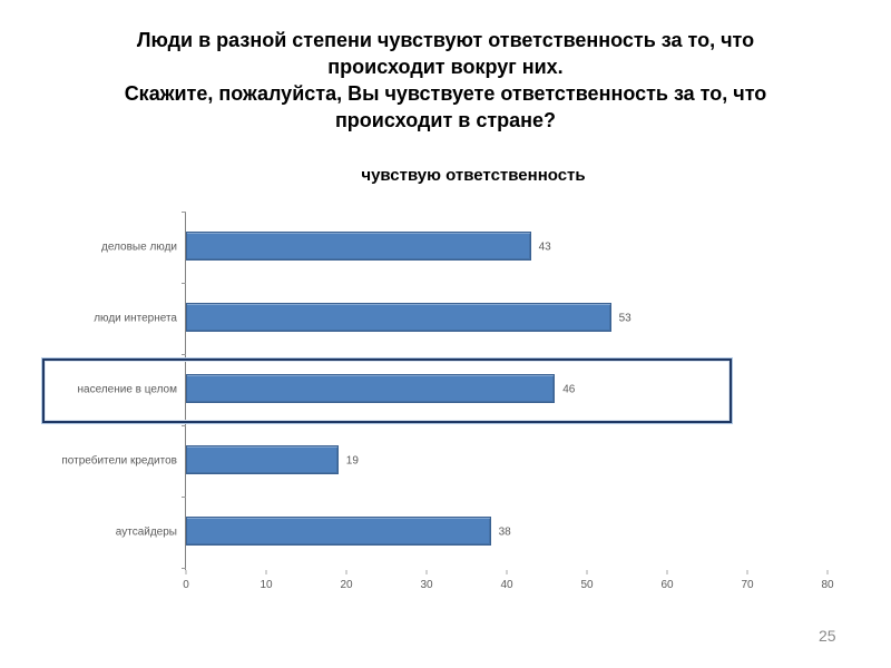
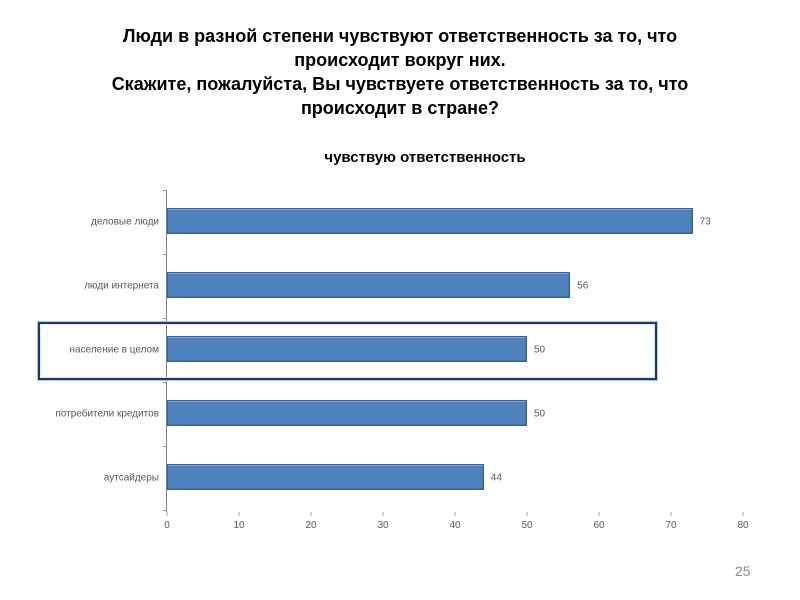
деловые люди: 43 -> 73
люди интернета: 53 -> 56
население в целом: 46 -> 50
потребители кредитов: 19 -> 50
аутсайдеры: 38 -> 44
